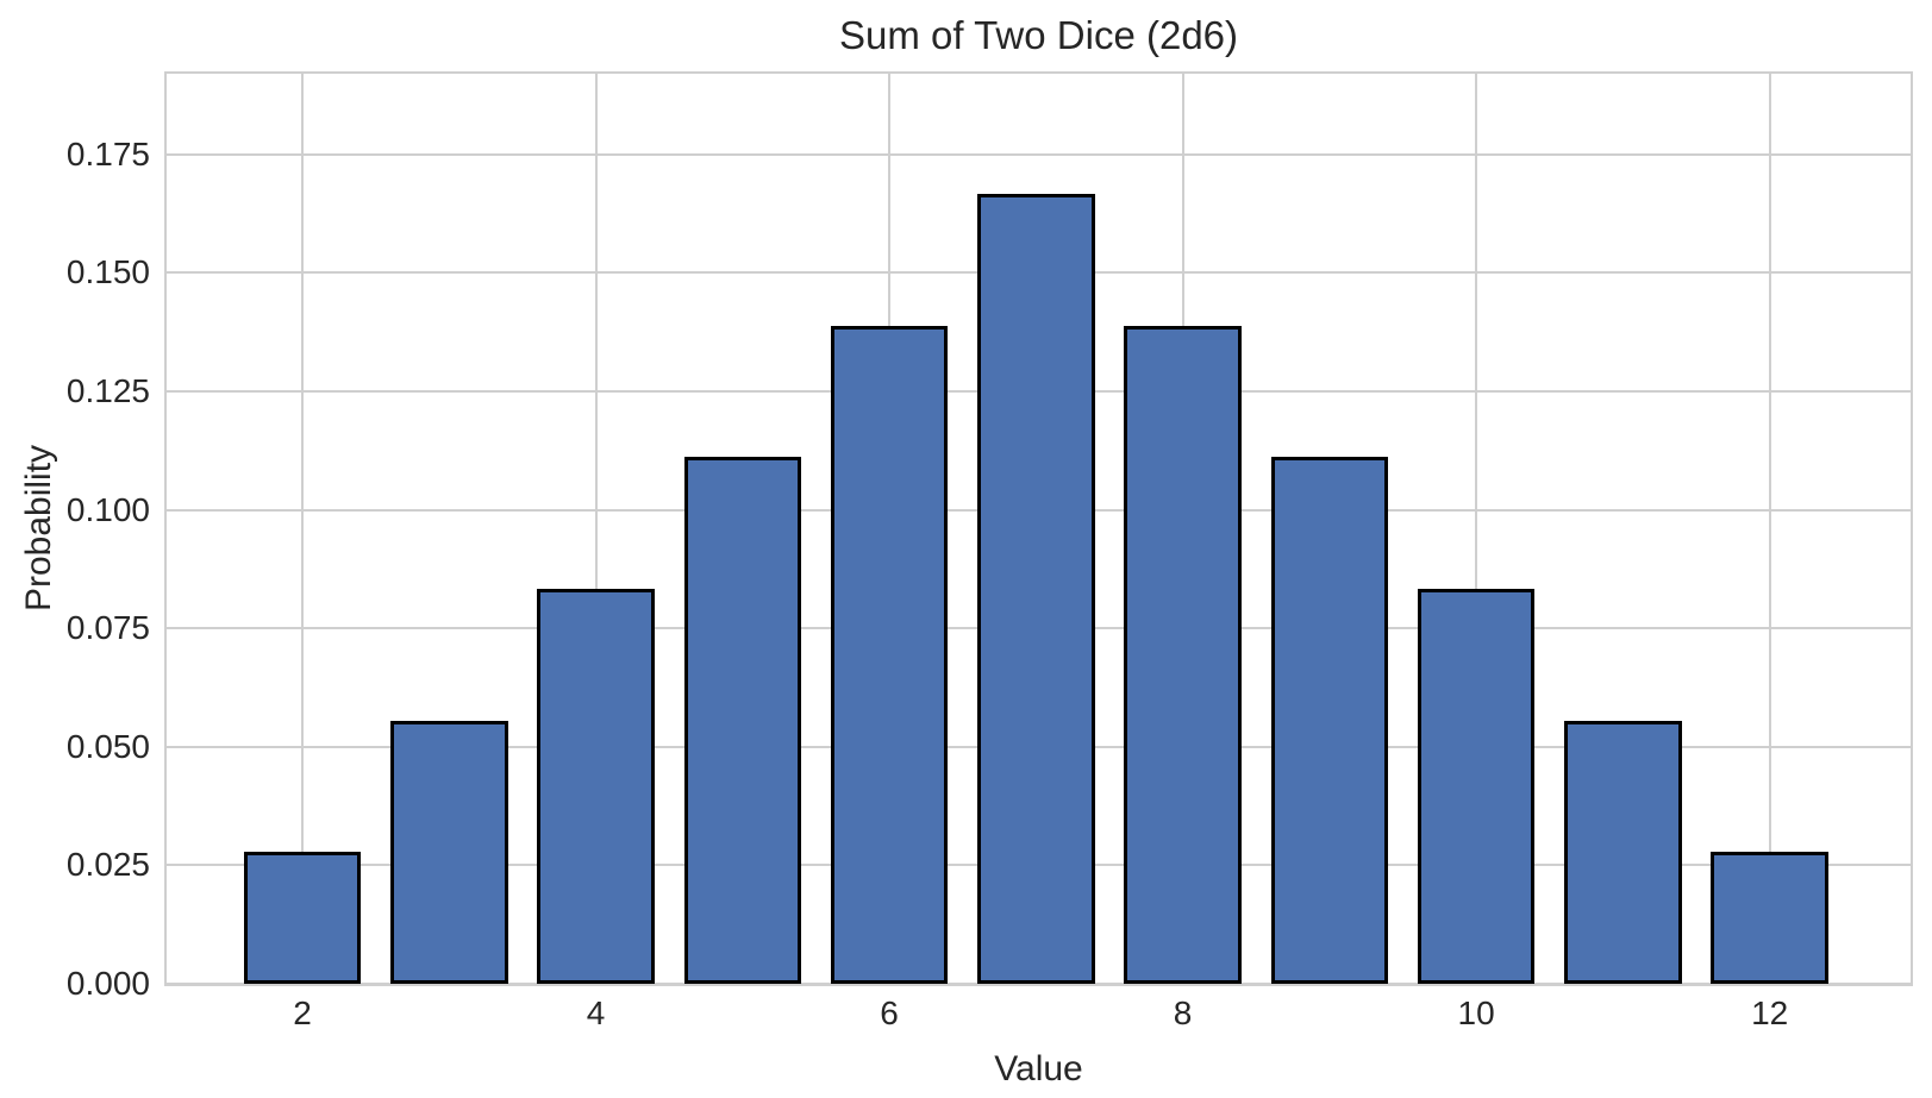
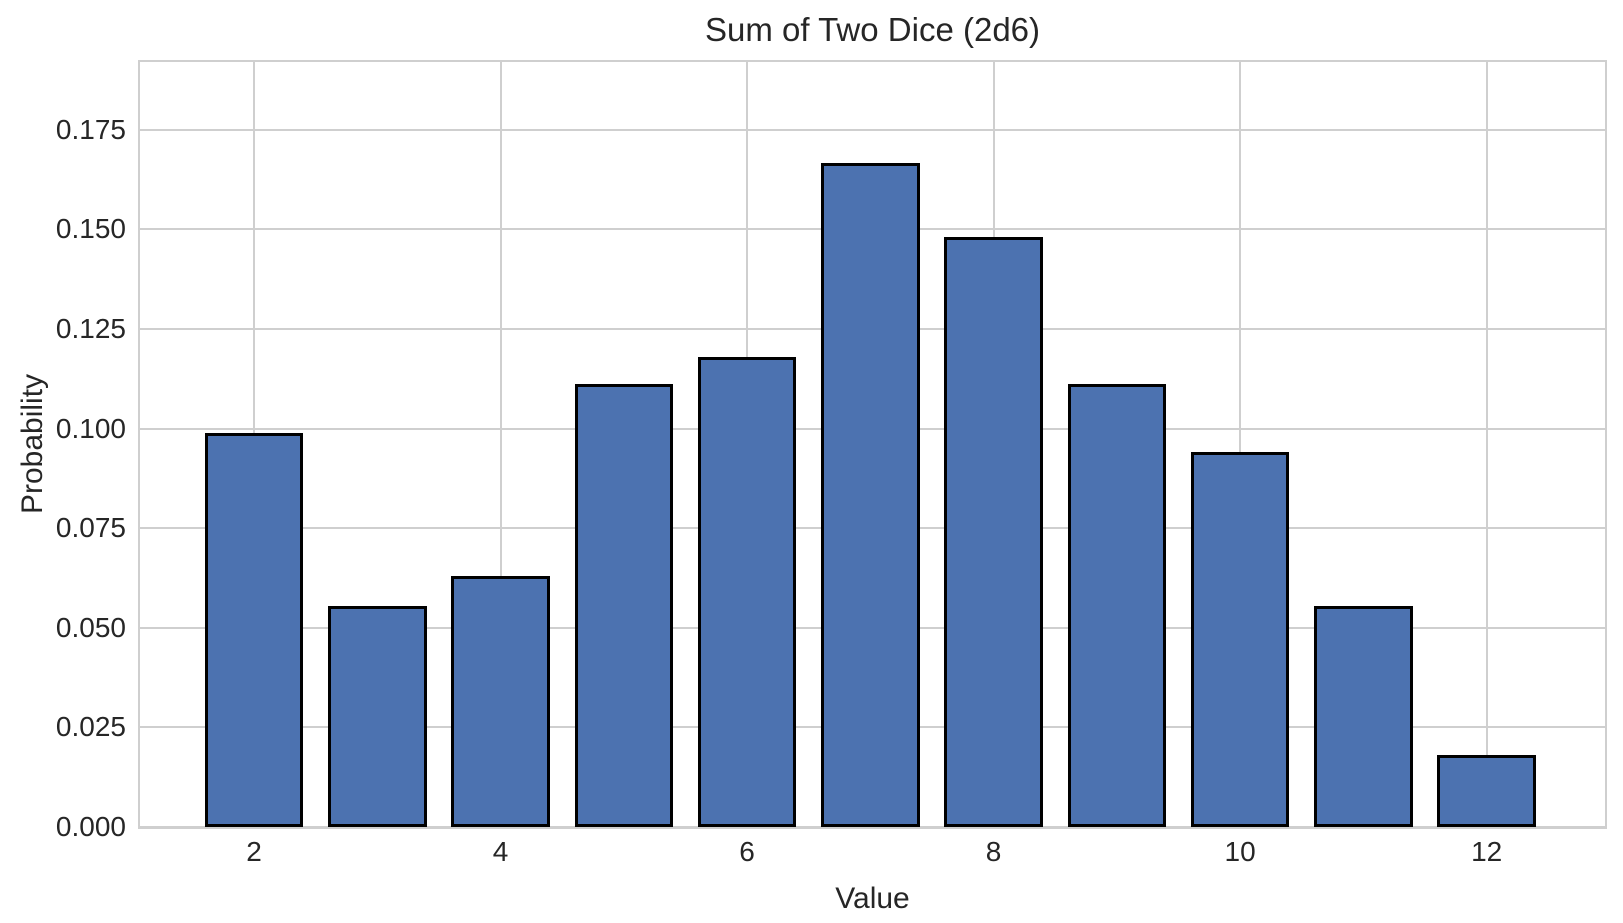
2: 0.028 -> 0.099
4: 0.083 -> 0.063
6: 0.139 -> 0.118
8: 0.139 -> 0.148
10: 0.083 -> 0.094
12: 0.028 -> 0.018
